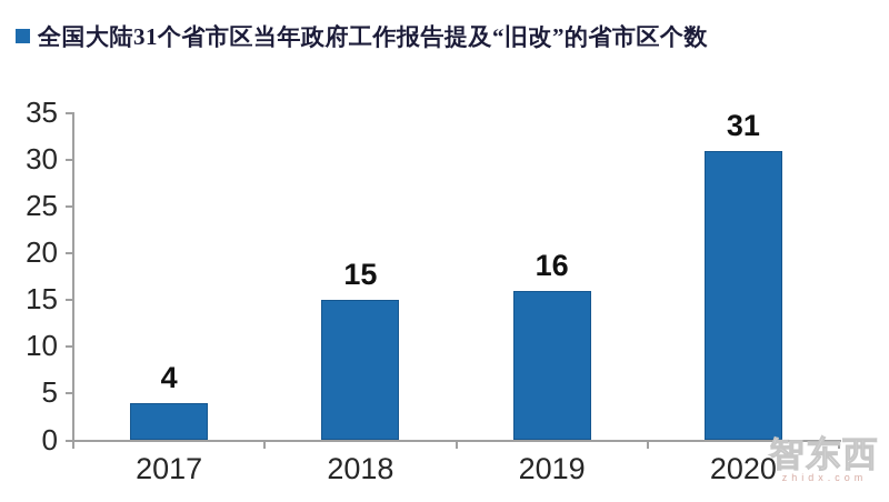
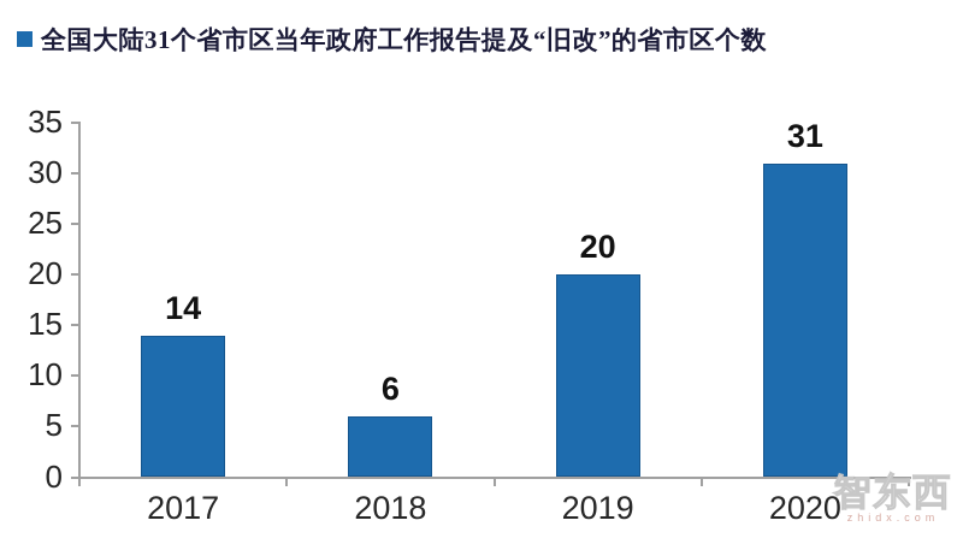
2017: 4 -> 14
2018: 15 -> 6
2019: 16 -> 20
